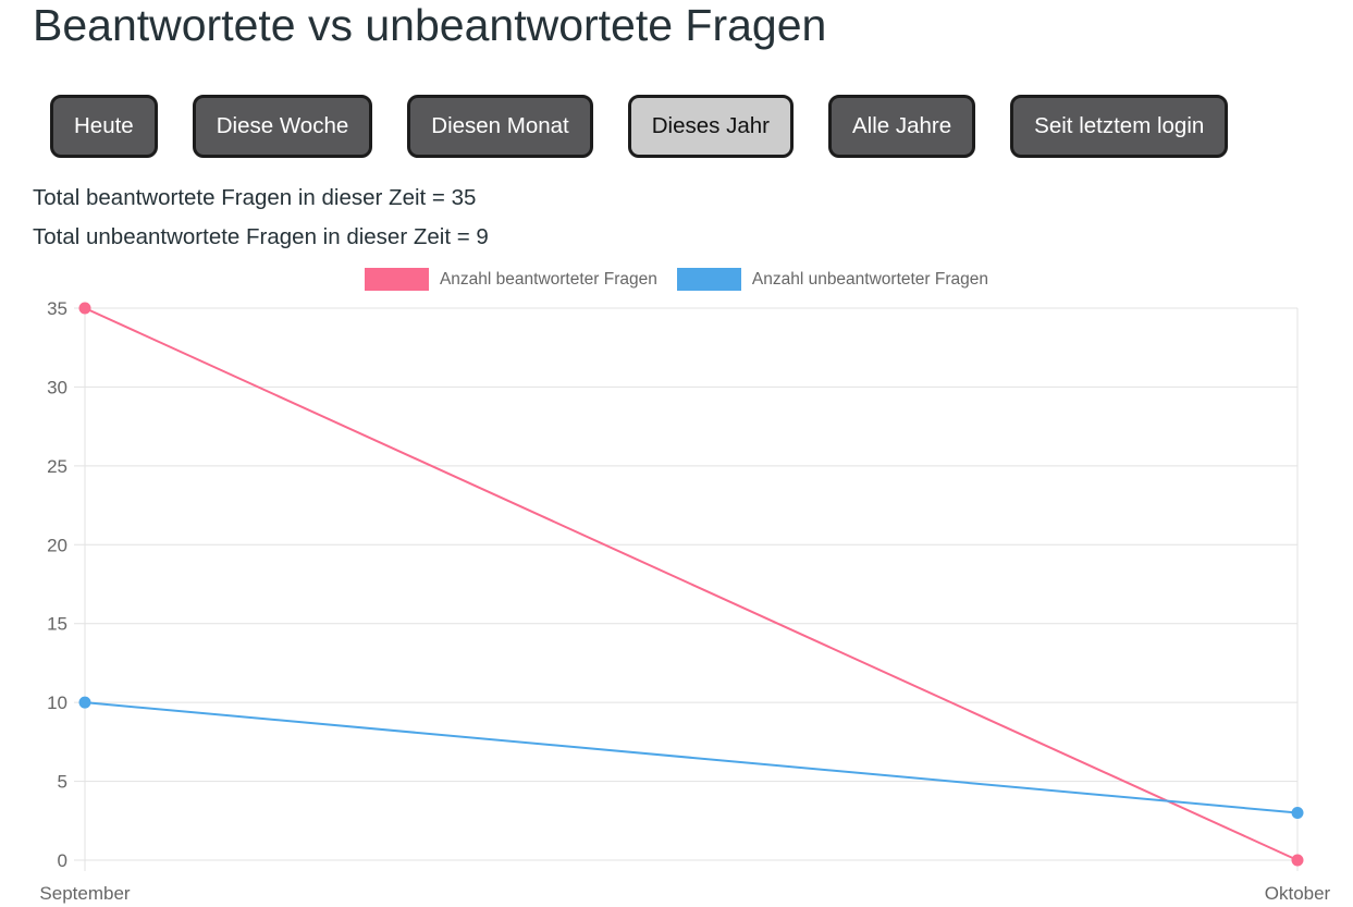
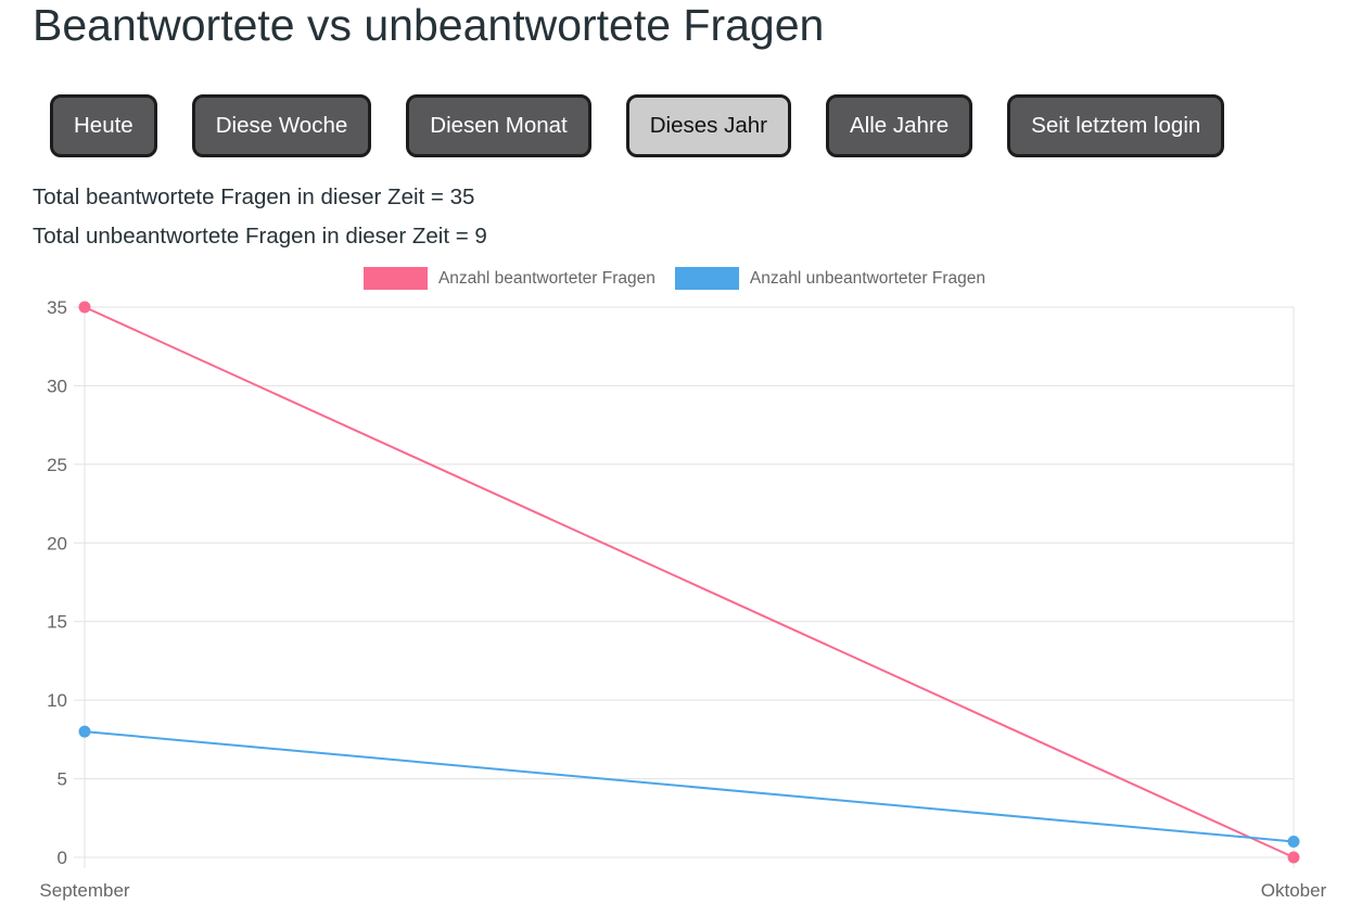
Anzahl unbeantworteter Fragen/September: 10 -> 8
Anzahl unbeantworteter Fragen/Oktober: 3 -> 1
